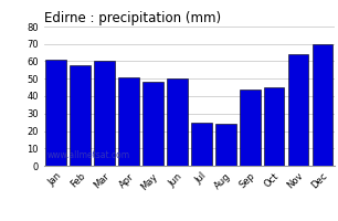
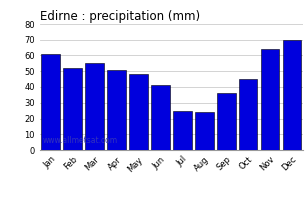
Feb: 58 -> 52
Mar: 60 -> 55
Jun: 50 -> 41
Sep: 44 -> 36
